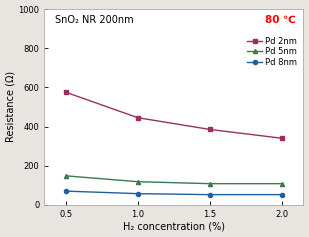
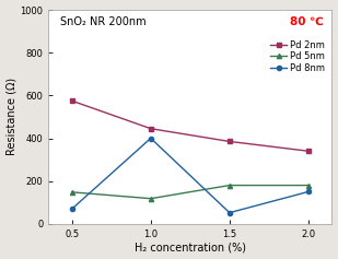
Pd 8nm/1.0: 60 -> 400
Pd 5nm/1.5: 110 -> 180
Pd 5nm/2.0: 110 -> 180
Pd 8nm/2.0: 50 -> 150
